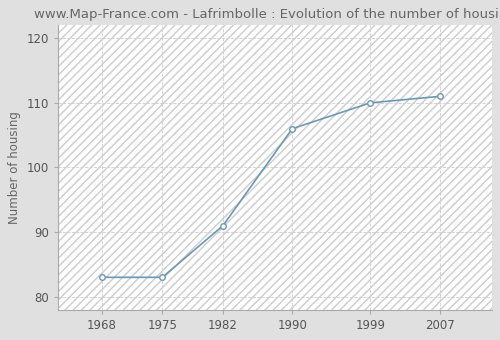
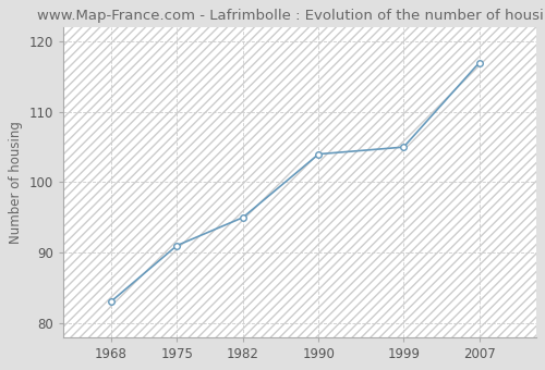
1975: 83 -> 91
1982: 91 -> 95
1990: 106 -> 104
1999: 110 -> 105
2007: 111 -> 117
